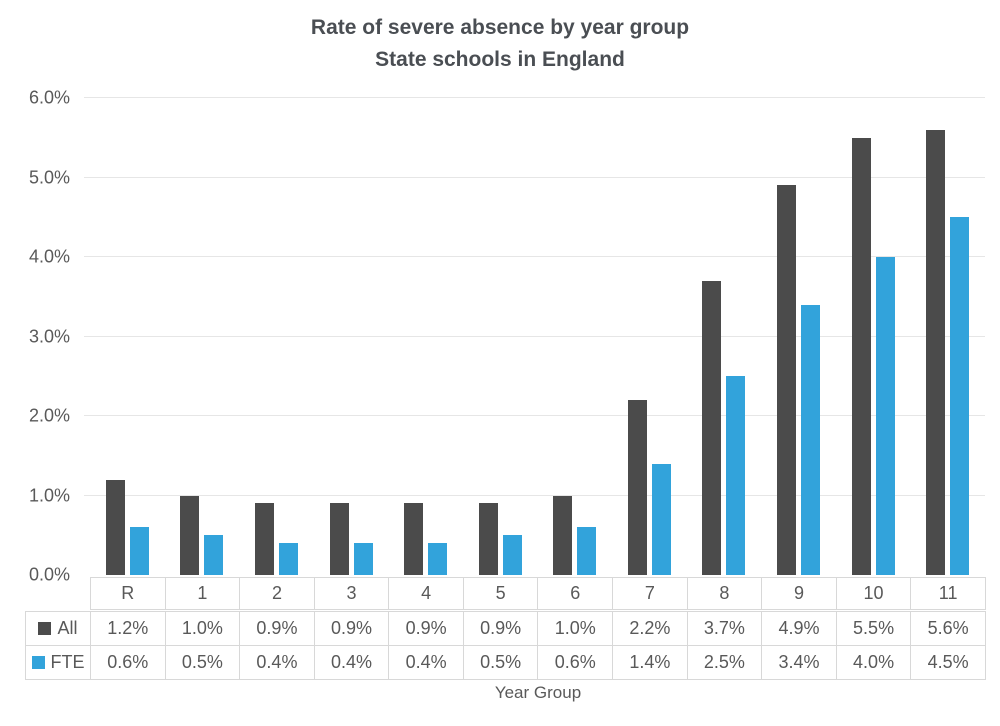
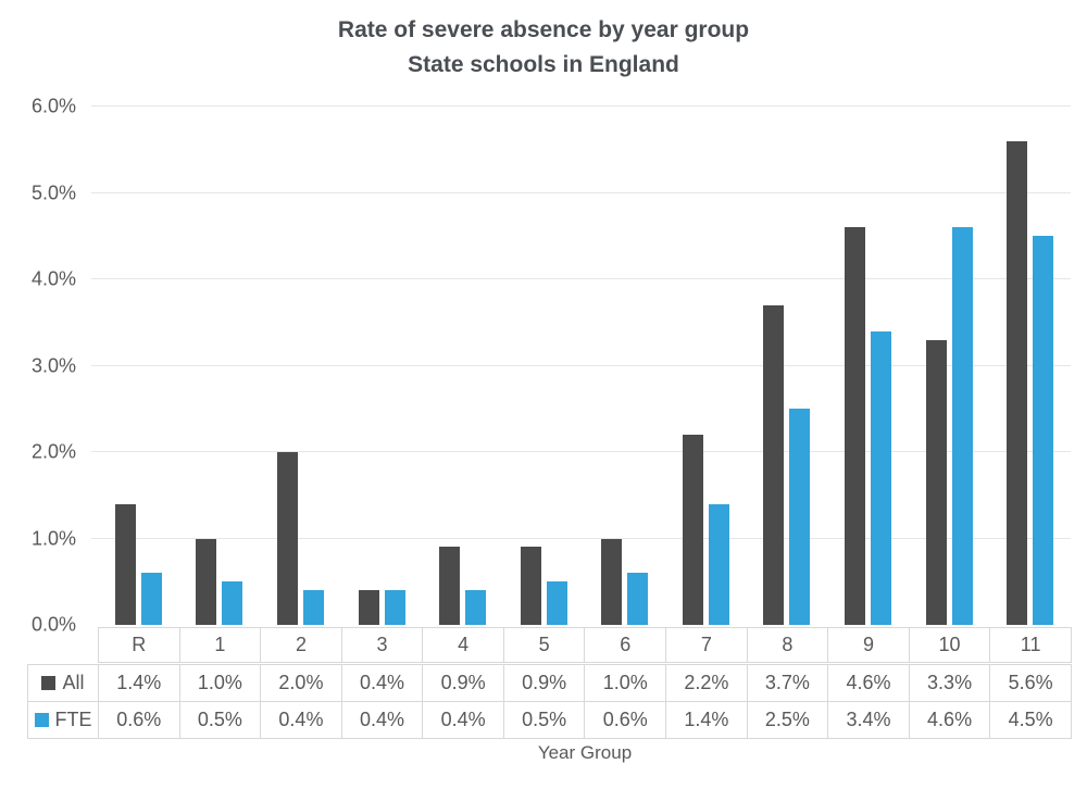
All/R: 1.2% -> 1.4%
All/2: 0.9% -> 2.0%
All/3: 0.9% -> 0.4%
All/9: 4.9% -> 4.6%
All/10: 5.5% -> 3.3%
FTE/10: 4.0% -> 4.6%
